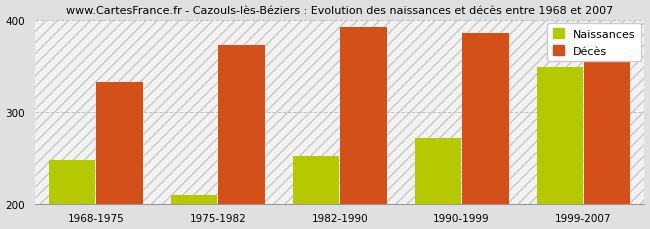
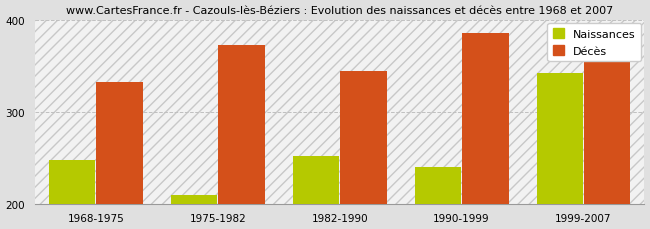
Décès/1982-1990: 392 -> 344
Naissances/1990-1999: 271 -> 240
Naissances/1999-2007: 348 -> 342
